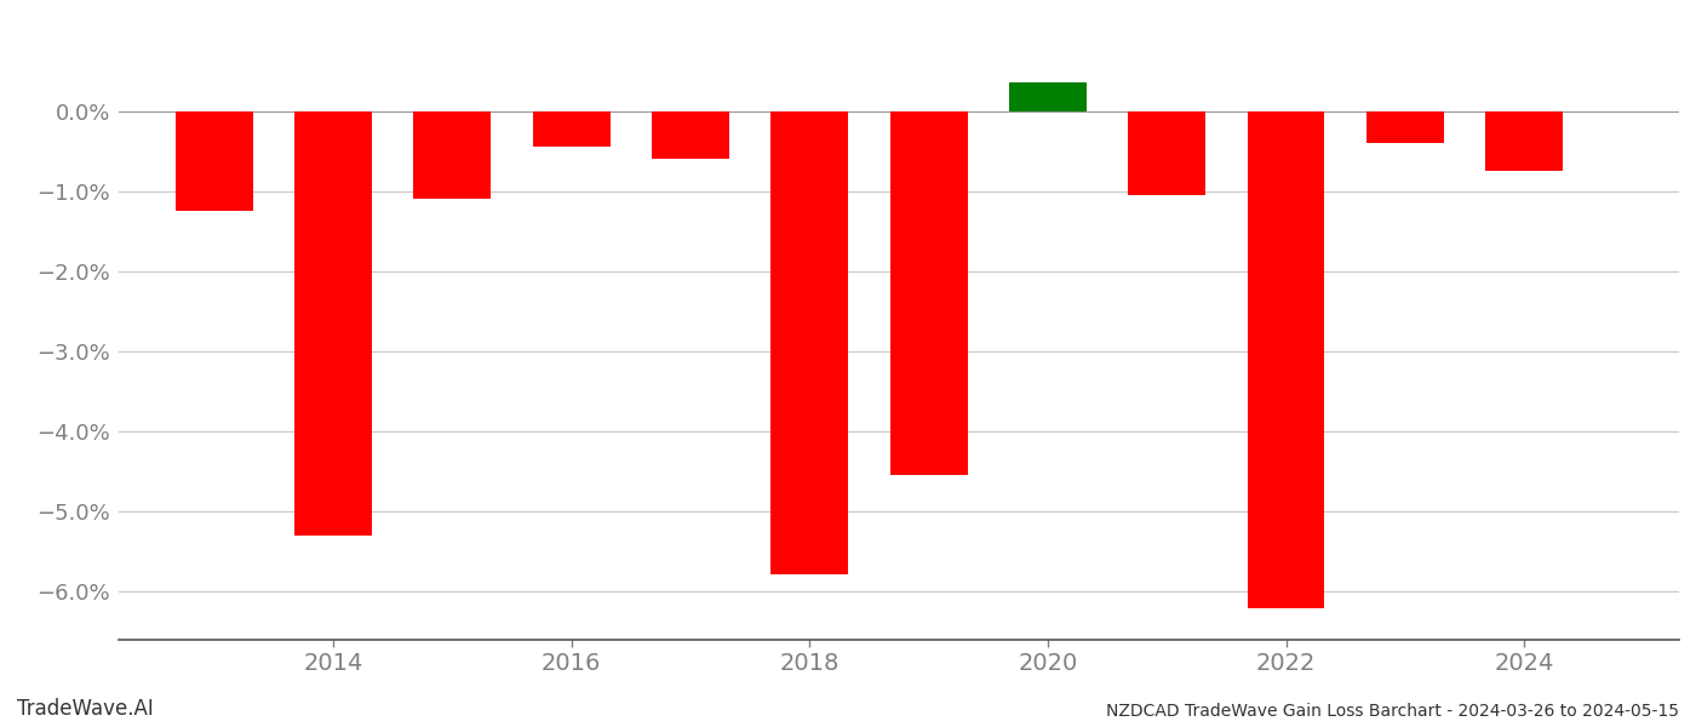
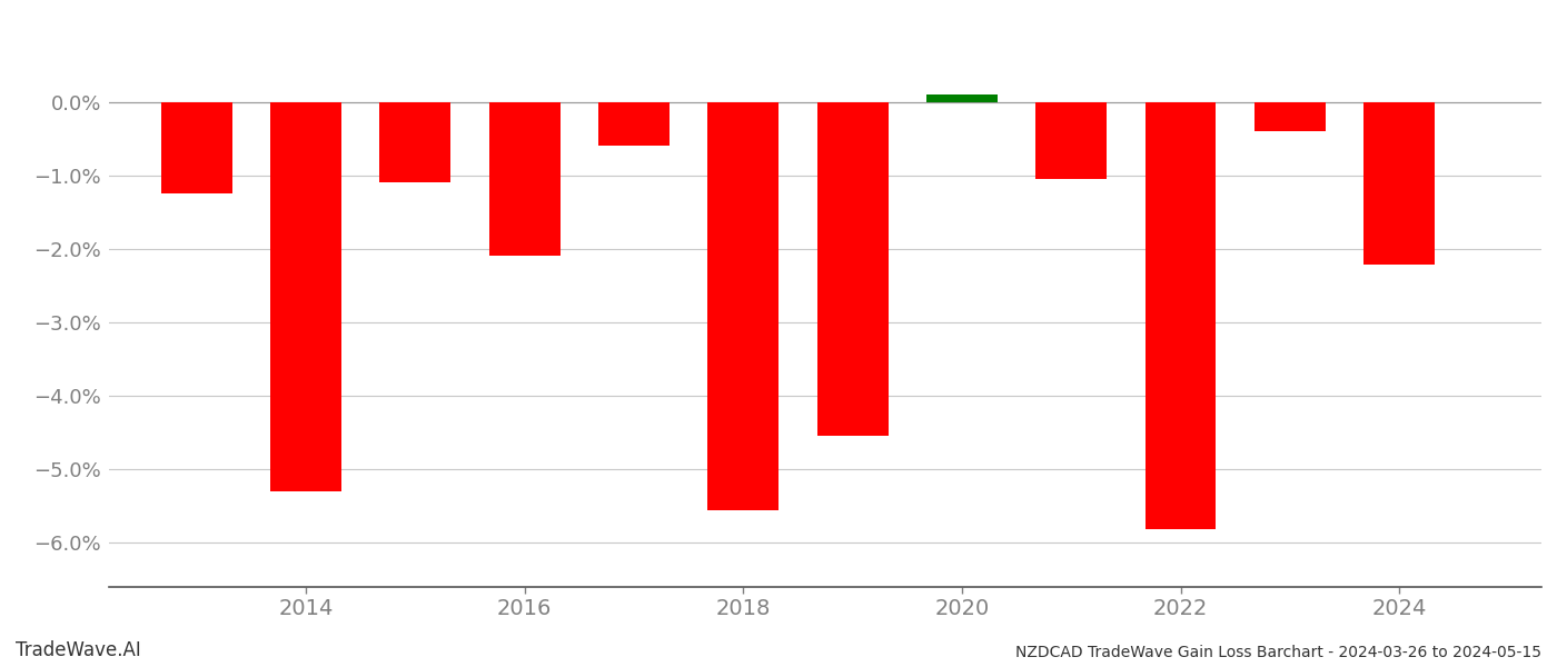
2016: -0.45% -> -2.10%
2018: -5.78% -> -5.56%
2020: 0.35% -> 0.10%
2022: -6.20% -> -5.82%
2024: -0.75% -> -2.22%
